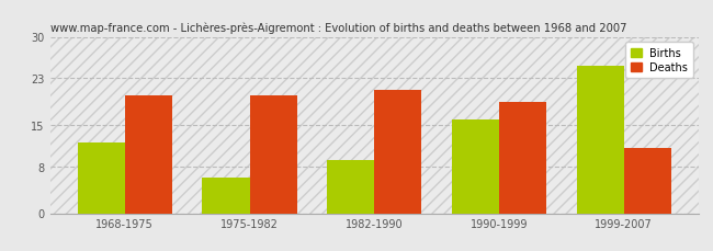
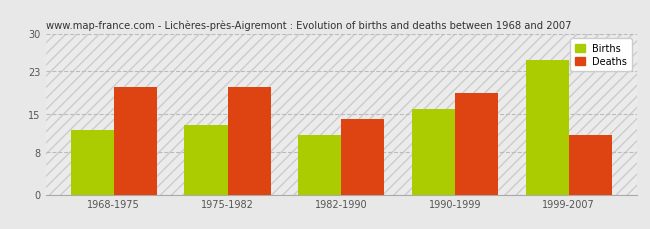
Births/1975-1982: 6 -> 13
Births/1982-1990: 9 -> 11
Deaths/1982-1990: 21 -> 14
